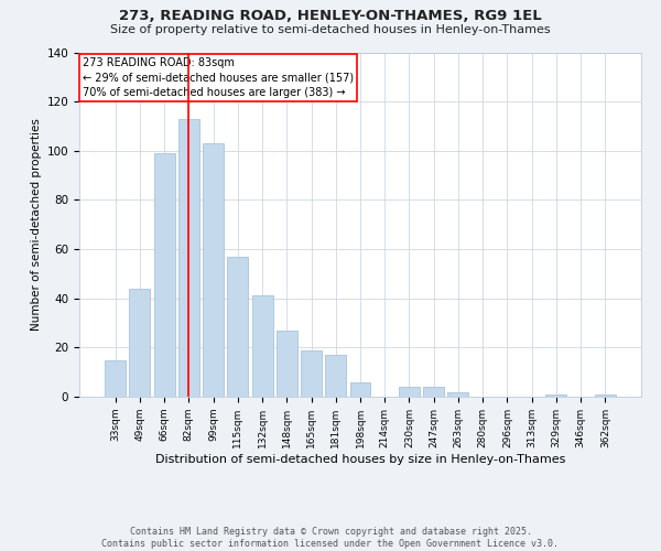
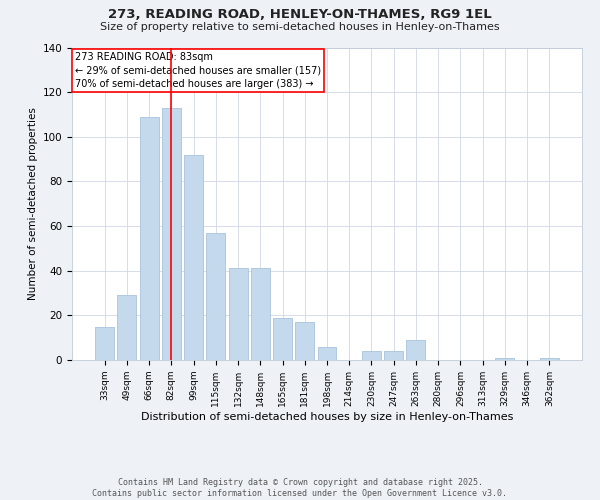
49sqm: 44 -> 29
66sqm: 99 -> 109
99sqm: 103 -> 92
148sqm: 27 -> 41
263sqm: 2 -> 9
